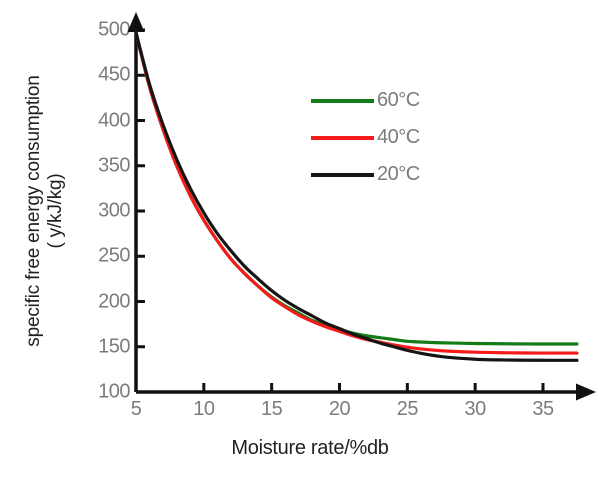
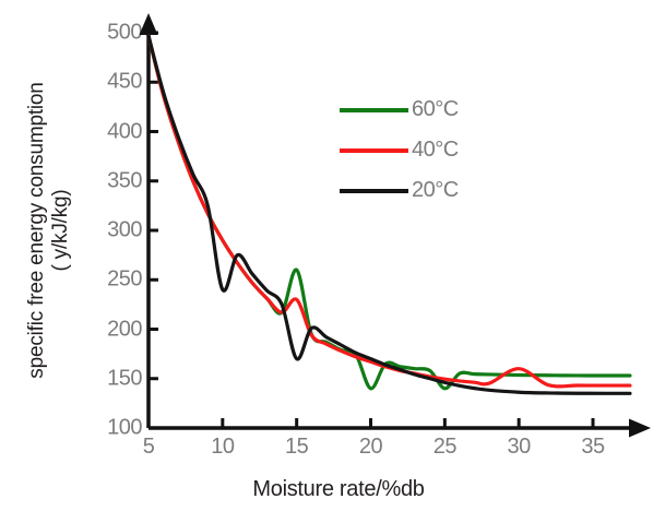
20°C/10: 300 -> 240
60°C/15: 200 -> 260
40°C/15: 200 -> 230
20°C/15: 210 -> 170
60°C/20: 170 -> 140
60°C/25: 160 -> 140
40°C/30: 140 -> 160
